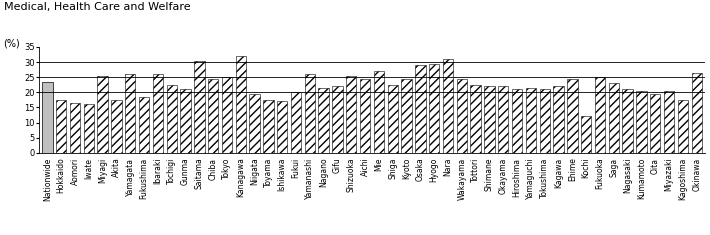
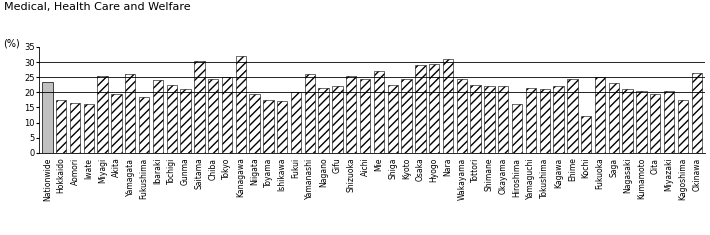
Akita: 17.5 -> 19.5
Ibaraki: 26.0 -> 24.0
Hiroshima: 21.0 -> 16.0
